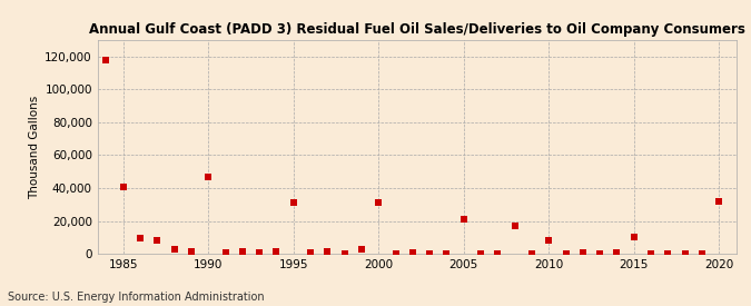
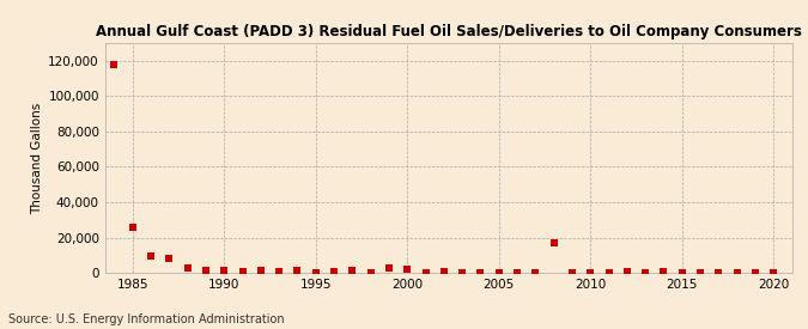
1985: 41,000 -> 26,000
1990: 47,000 -> 2,000
1995: 31,000 -> 0
2000: 31,000 -> 2,000
2005: 21,000 -> 0
2010: 8,000 -> 0
2015: 10,000 -> 0
2020: 32,000 -> 0
